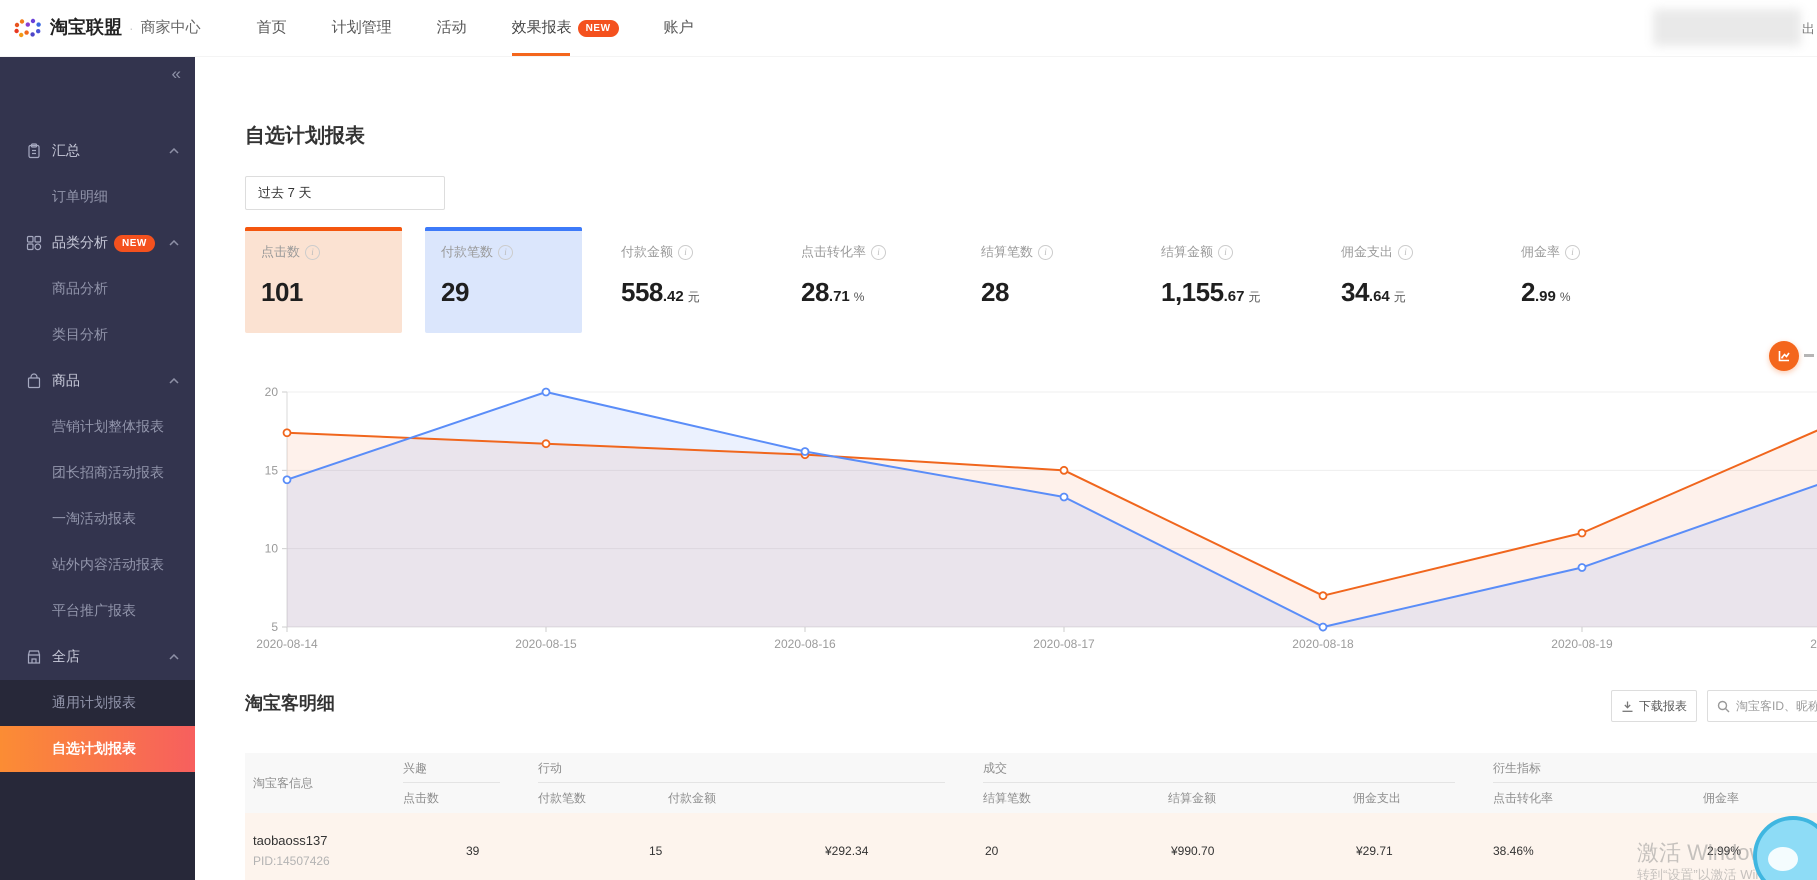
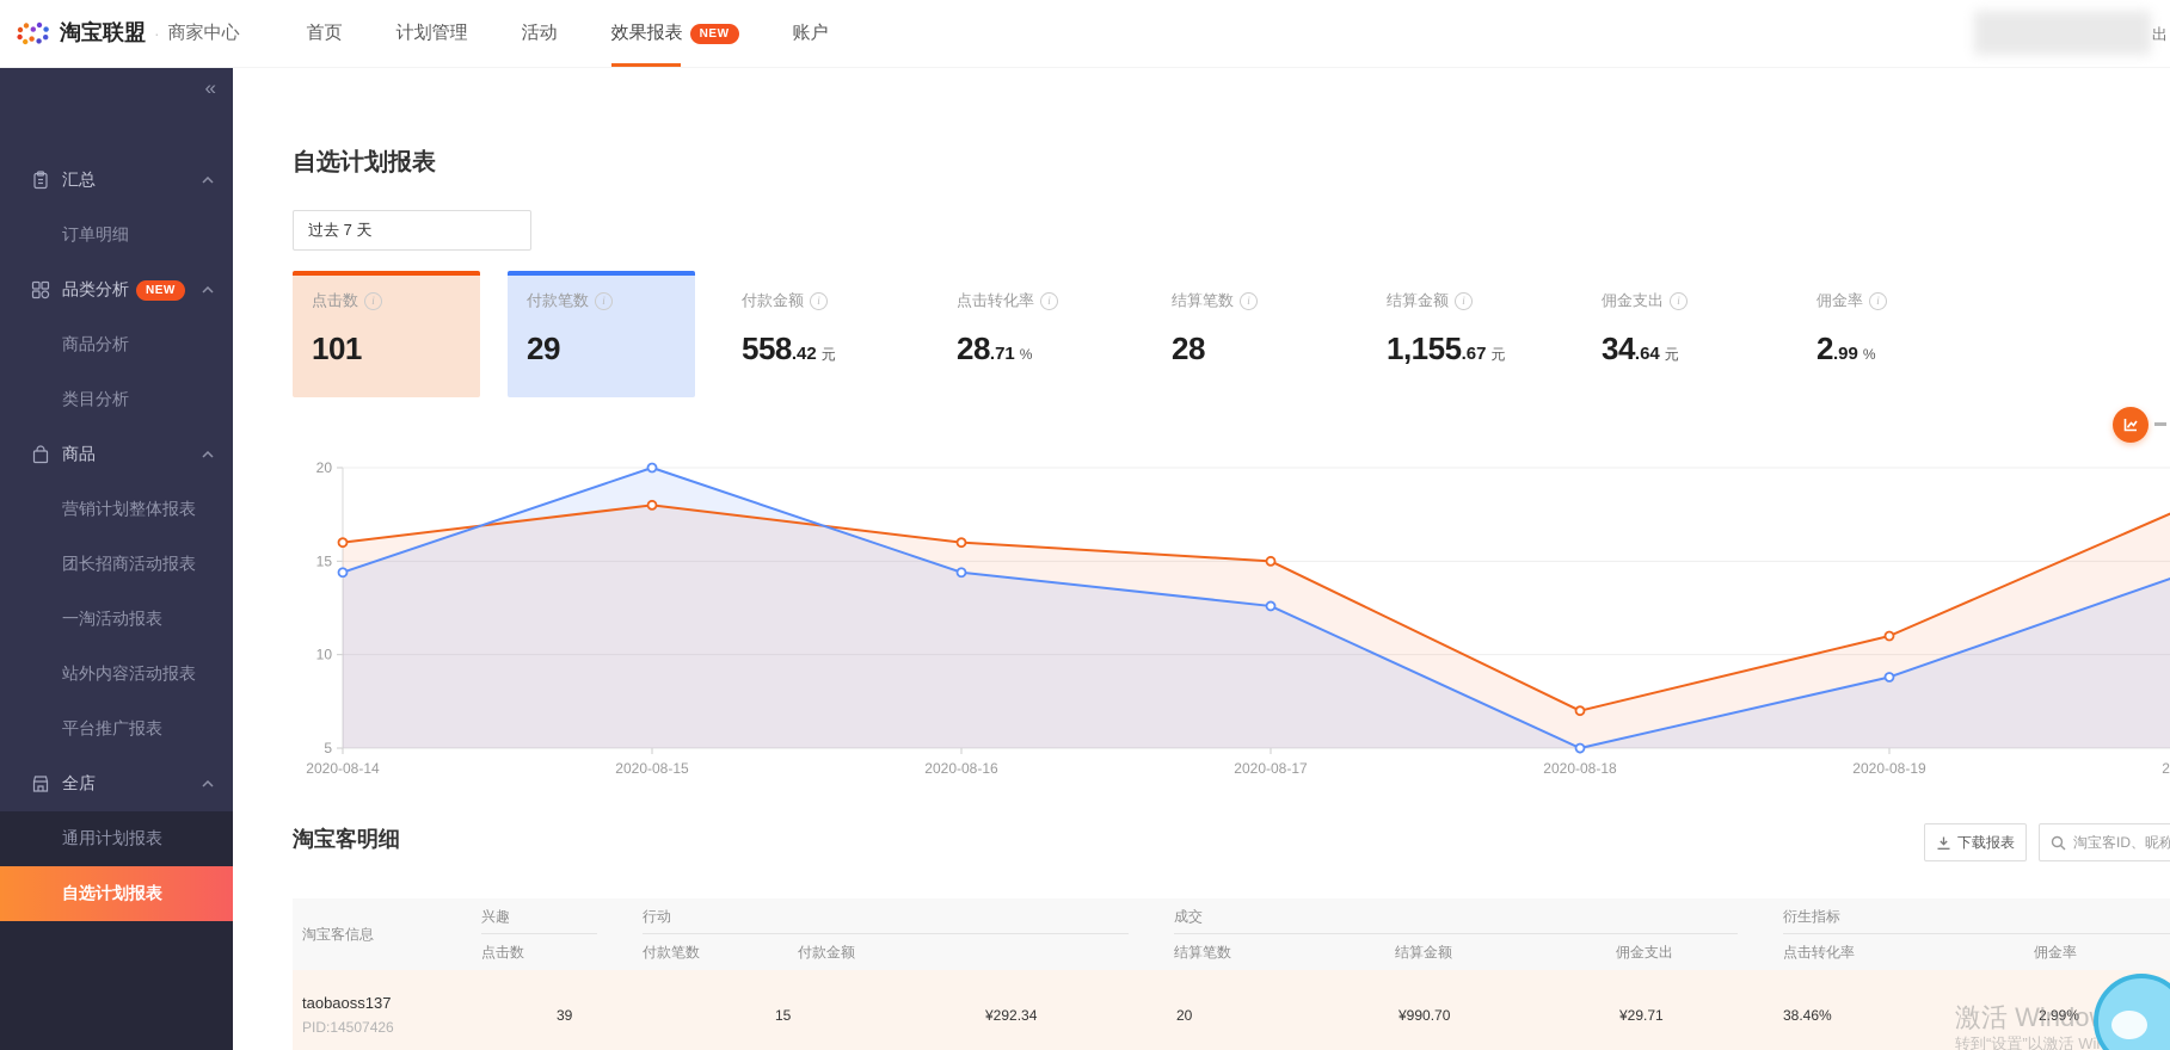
点击数/2020-08-14: 17.4 -> 16.0
点击数/2020-08-15: 16.7 -> 18.0
付款笔数/2020-08-16: 16.2 -> 14.4
付款笔数/2020-08-17: 13.3 -> 12.6
